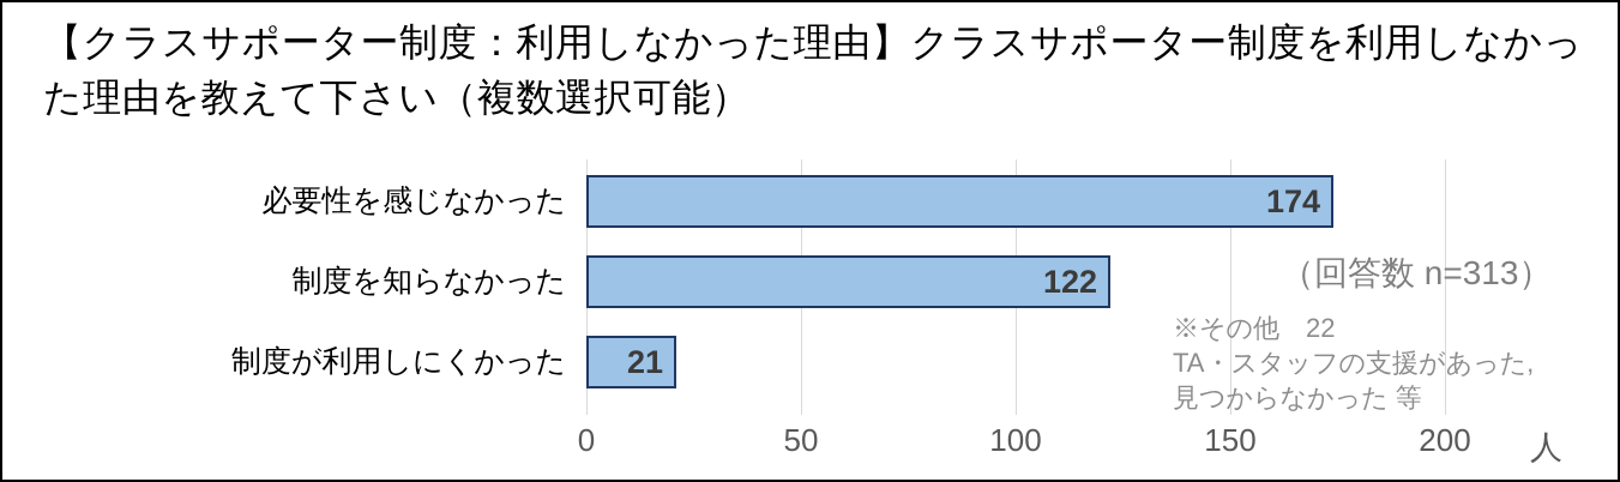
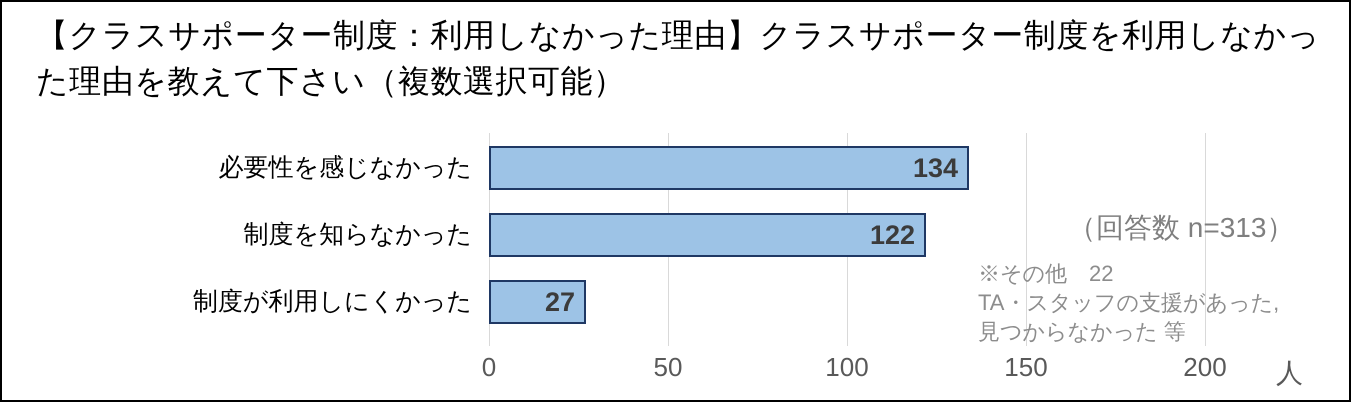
必要性を感じなかった: 174 -> 134
制度が利用しにくかった: 21 -> 27
